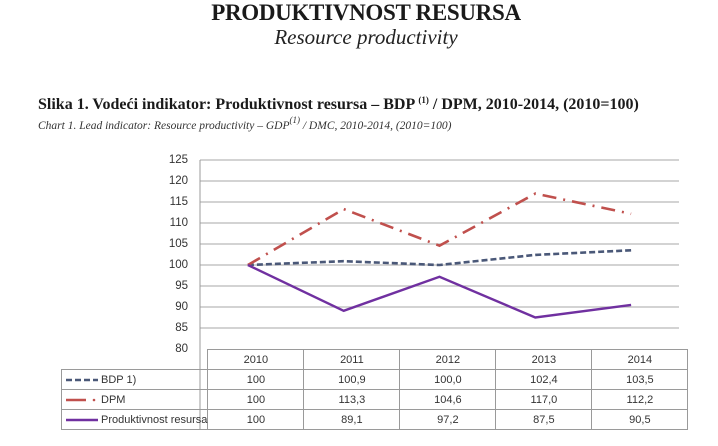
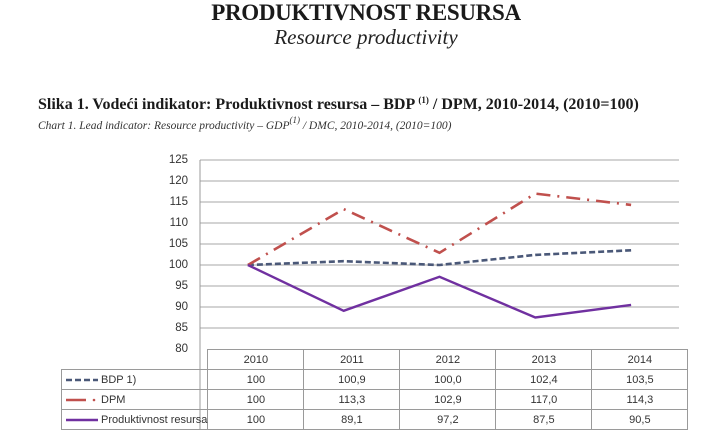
DPM/2012: 104,6 -> 102,9
DPM/2014: 112,2 -> 114,3
